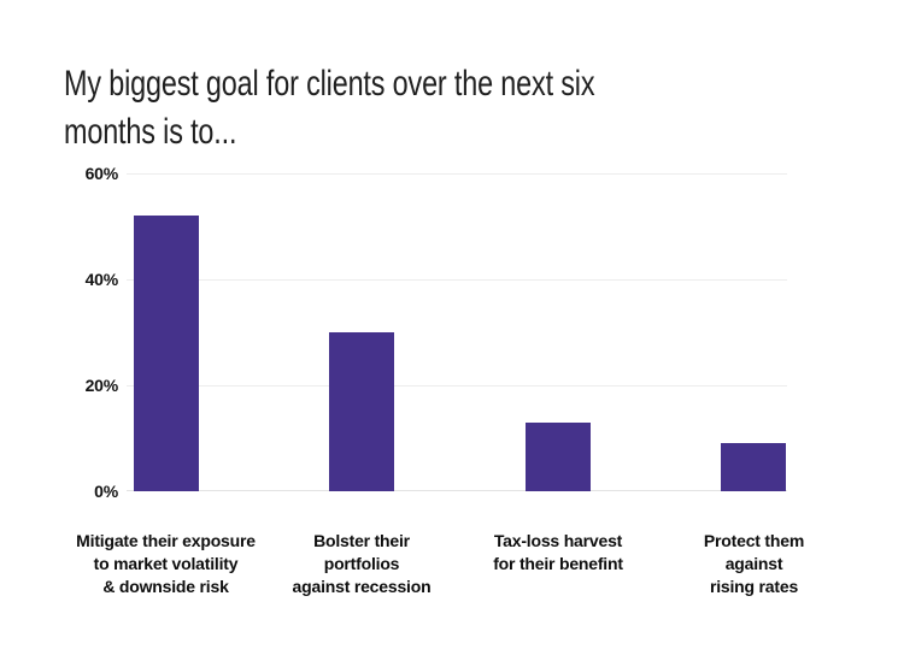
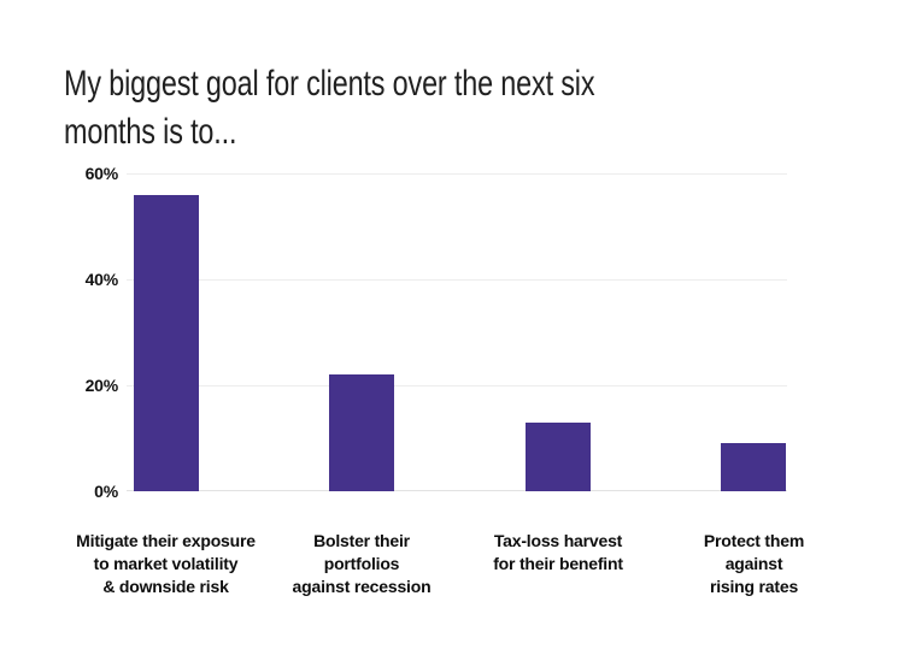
Mitigate their exposure to market volatility & downside risk: 52% -> 56%
Bolster their portfolios against recession: 30% -> 22%
